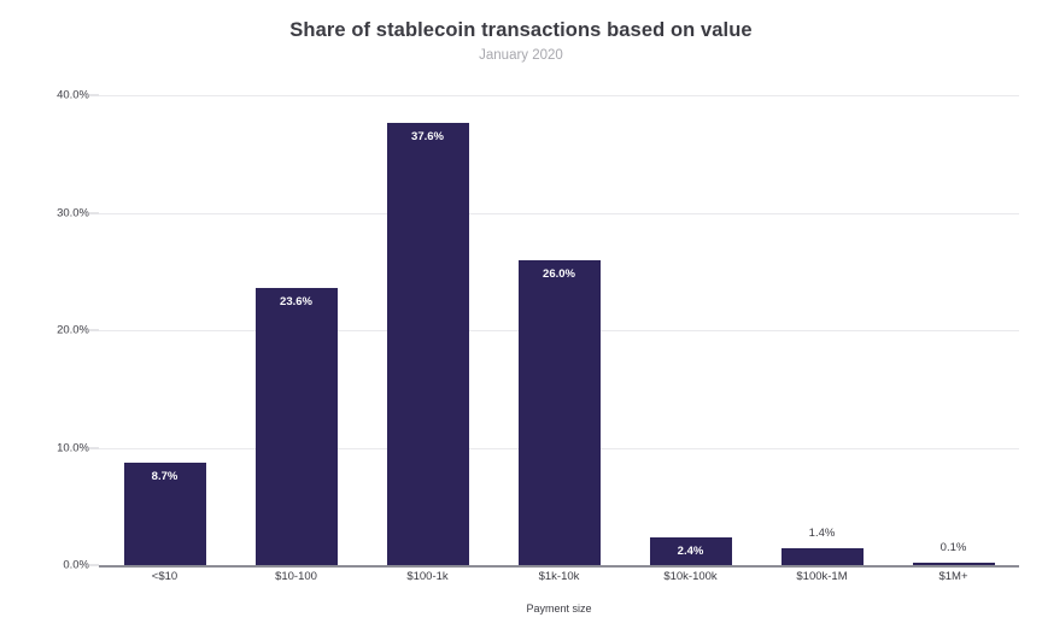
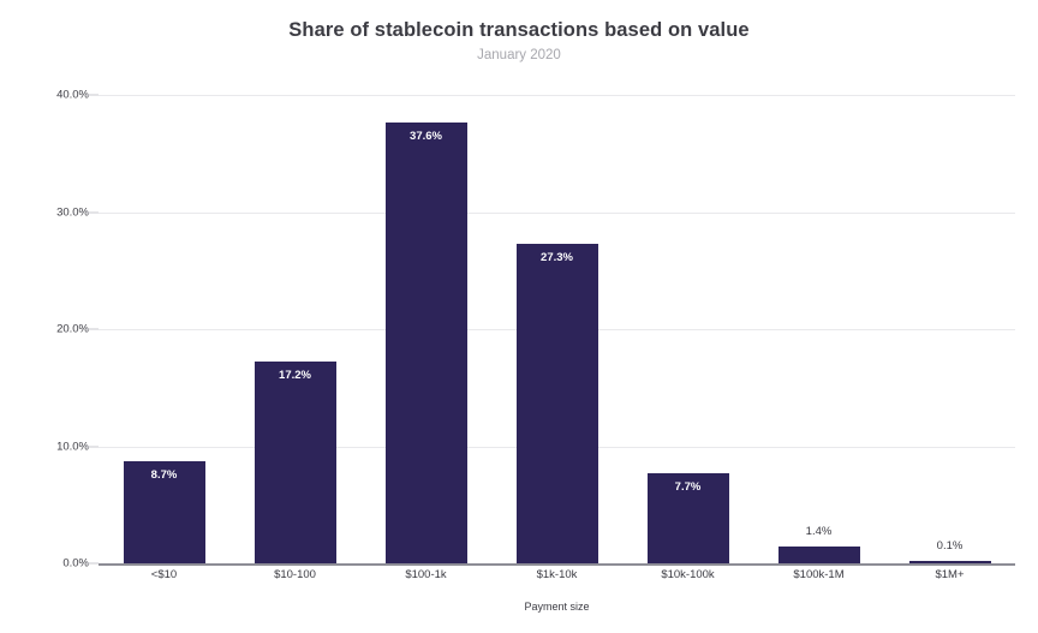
$10-100: 23.6% -> 17.2%
$1k-10k: 26.0% -> 27.3%
$10k-100k: 2.4% -> 7.7%
